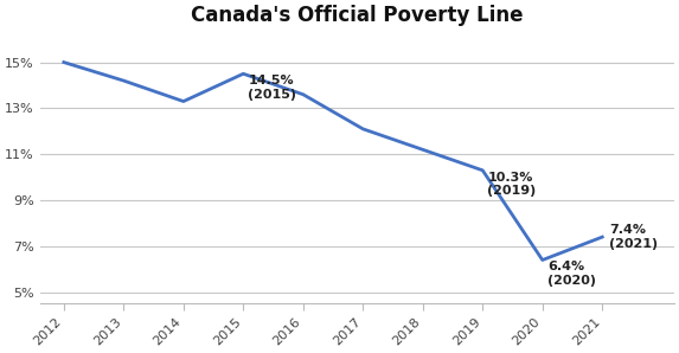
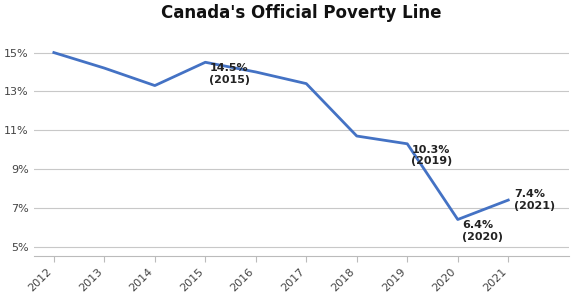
2016: 13.6% -> 14.0%
2017: 12.1% -> 13.4%
2018: 11.2% -> 10.7%
